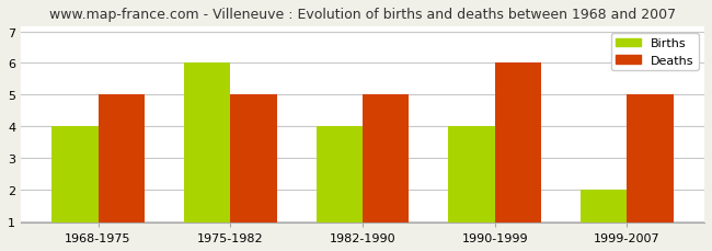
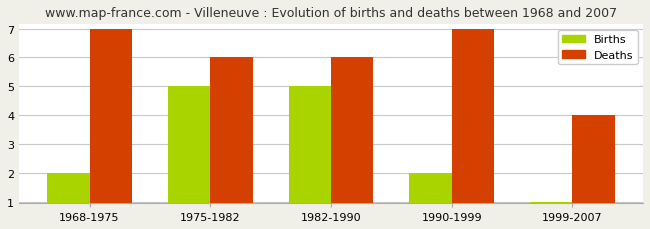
Births/1968-1975: 4 -> 2
Deaths/1968-1975: 5 -> 7
Births/1975-1982: 6 -> 5
Deaths/1975-1982: 5 -> 6
Births/1982-1990: 4 -> 5
Deaths/1982-1990: 5 -> 6
Births/1990-1999: 4 -> 2
Deaths/1990-1999: 6 -> 7
Births/1999-2007: 2 -> 1
Deaths/1999-2007: 5 -> 4
